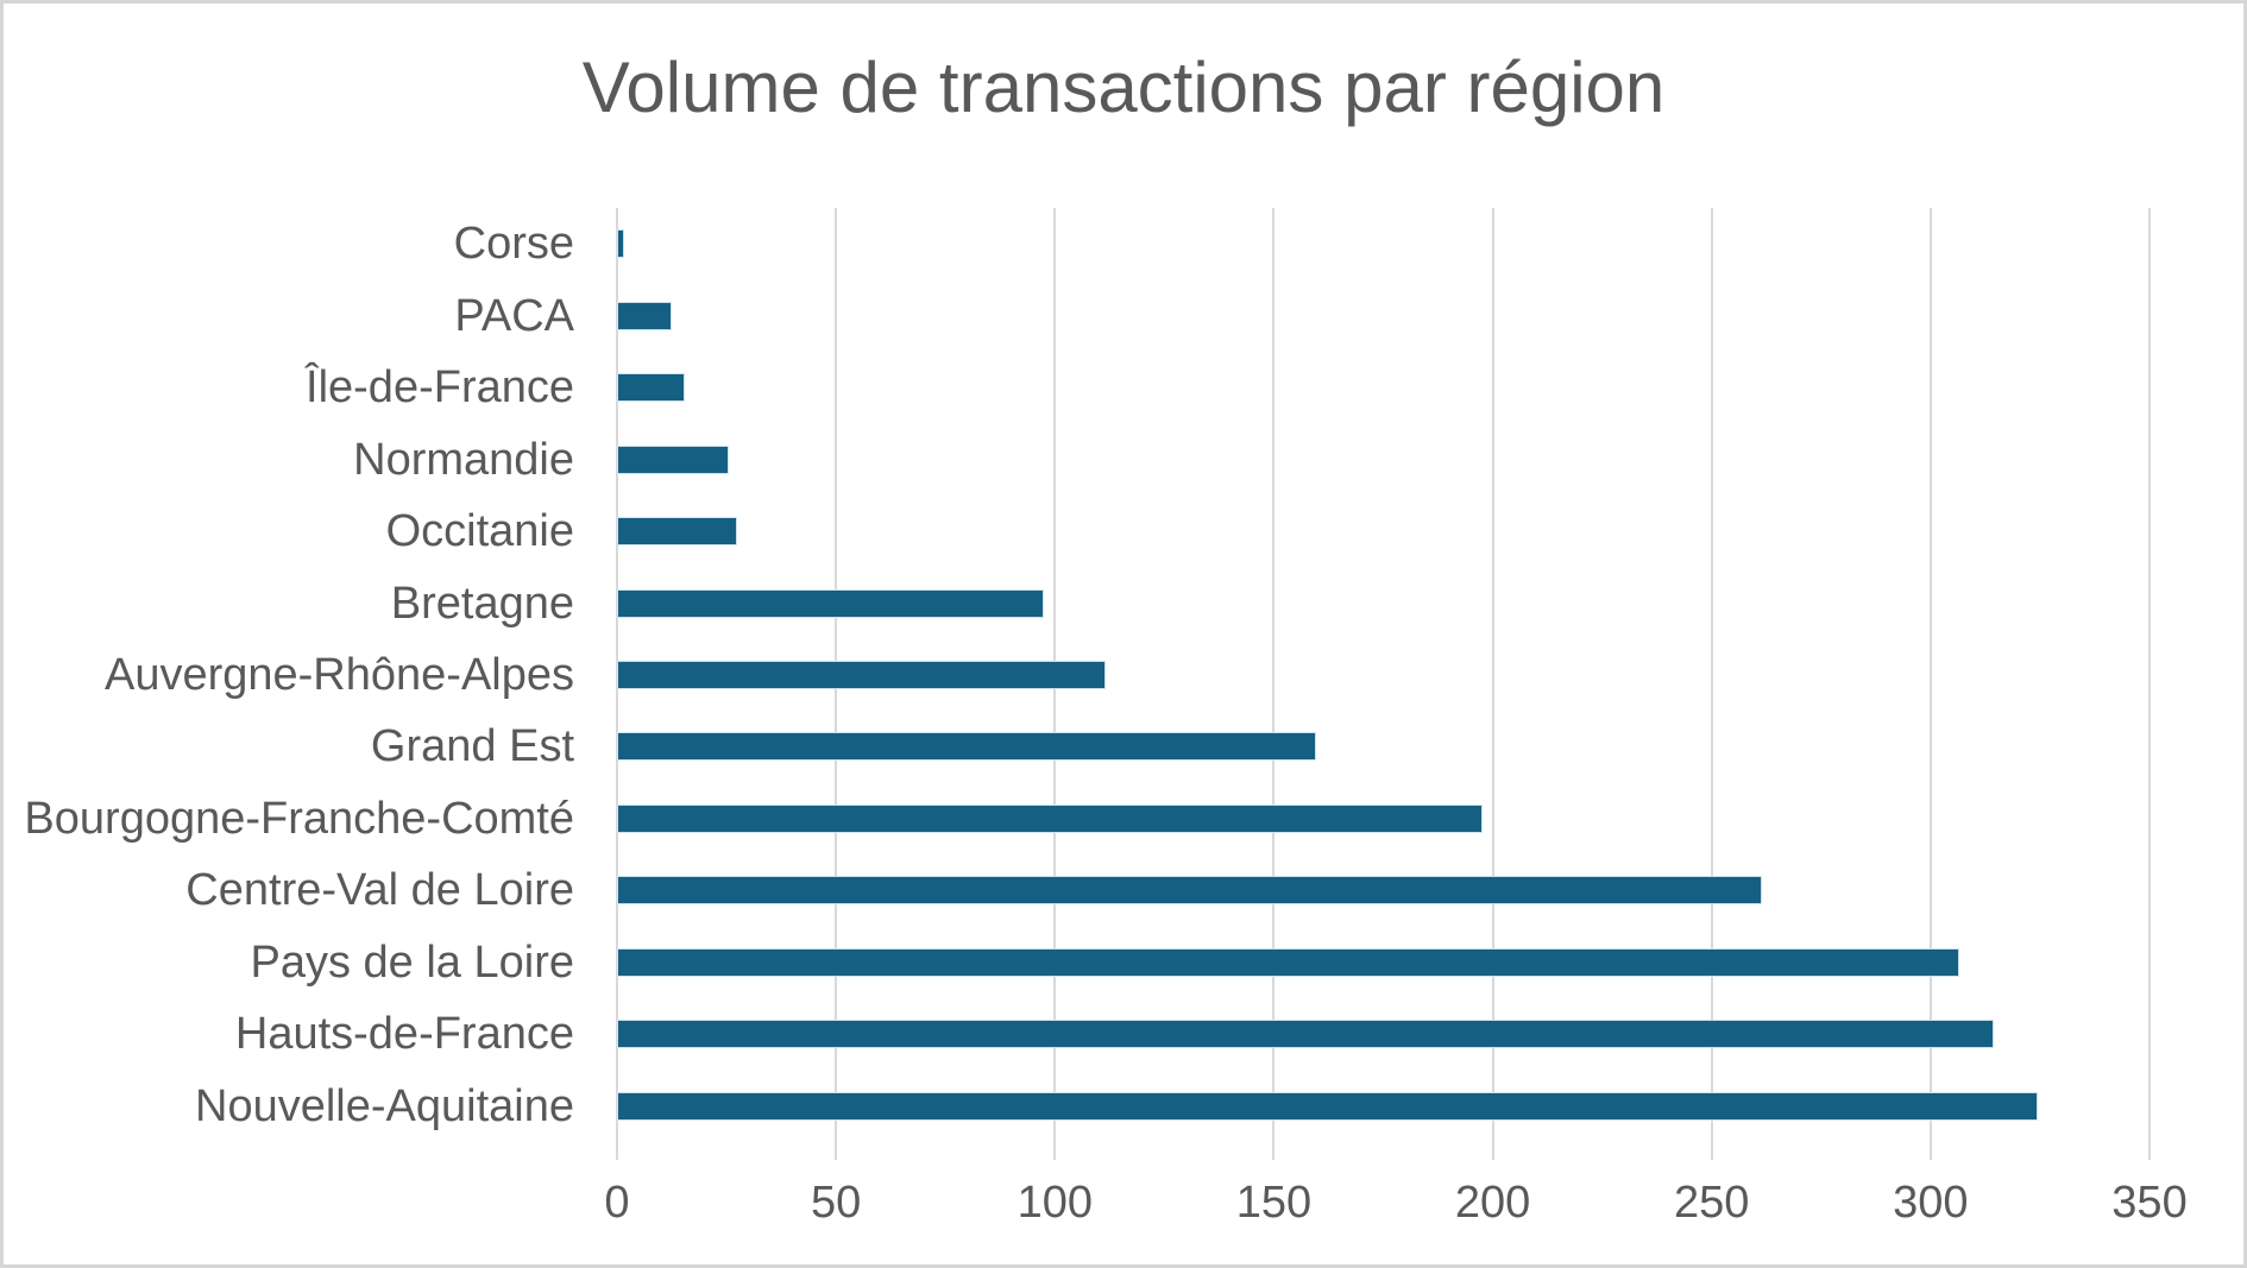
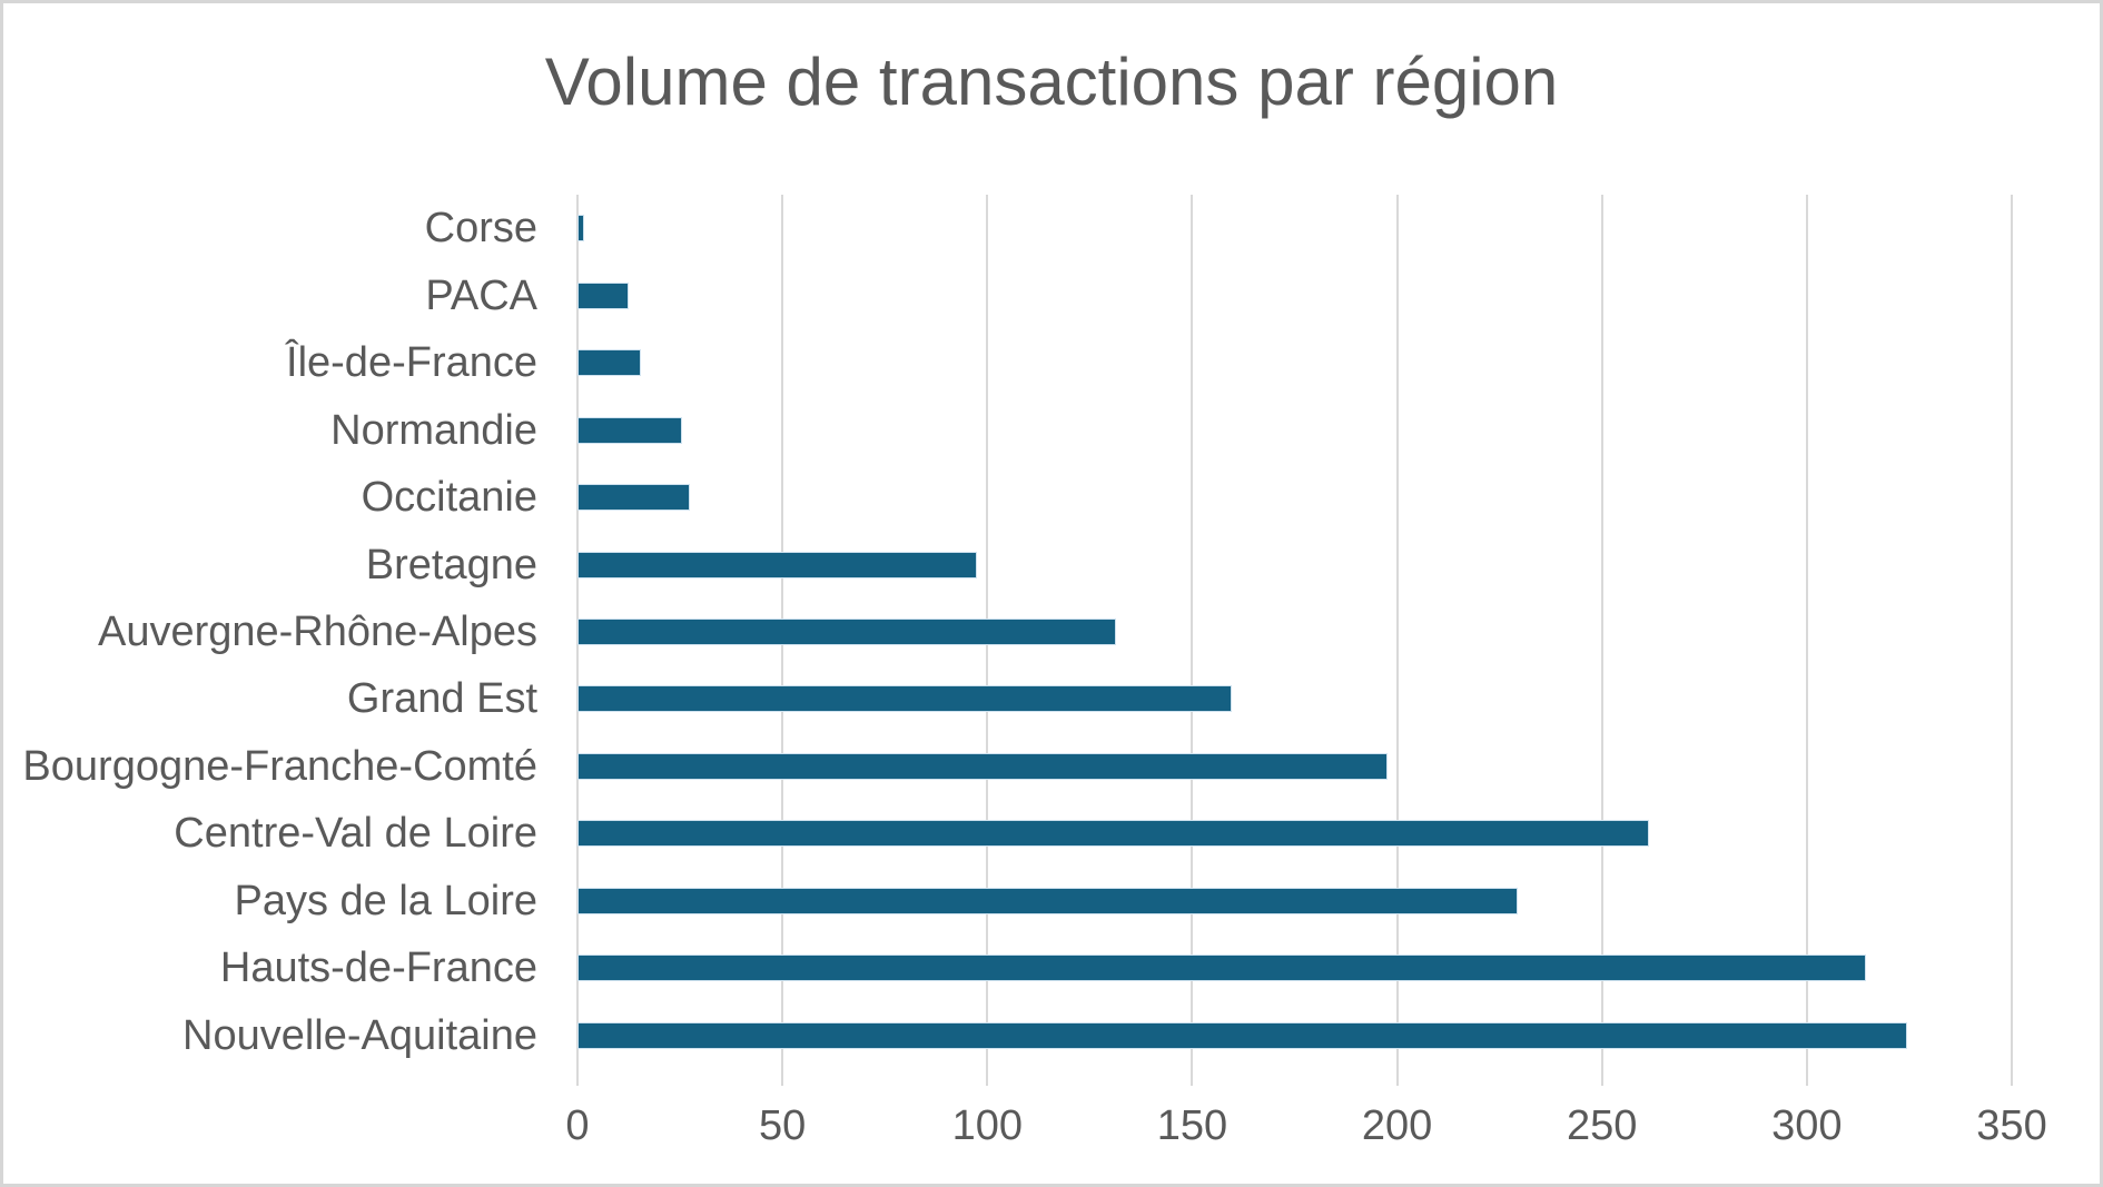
Auvergne-Rhône-Alpes: 111 -> 131
Pays de la Loire: 306 -> 229
